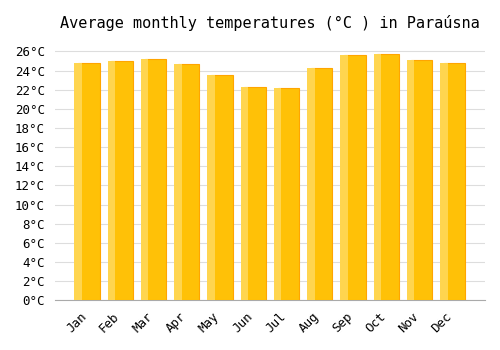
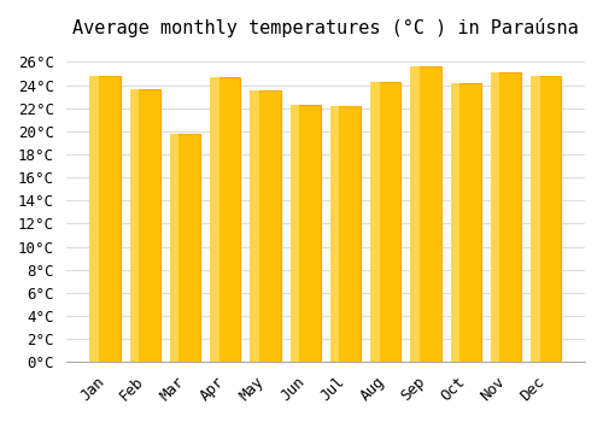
Feb: 25.0°C -> 23.6°C
Mar: 25.2°C -> 19.8°C
Oct: 25.7°C -> 24.2°C
